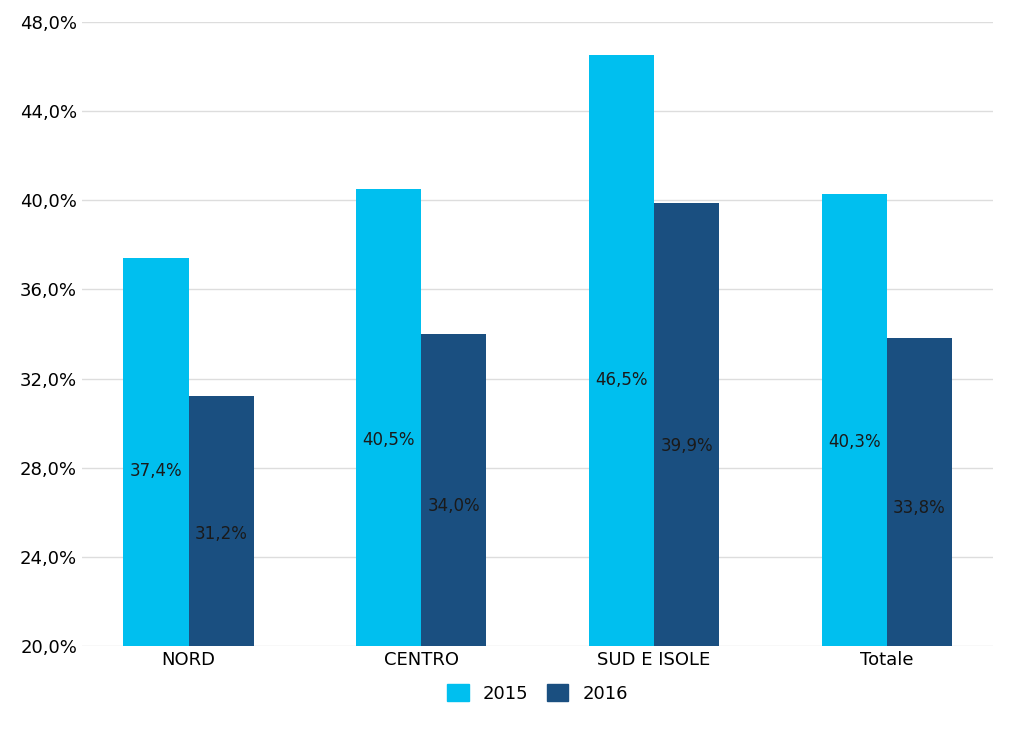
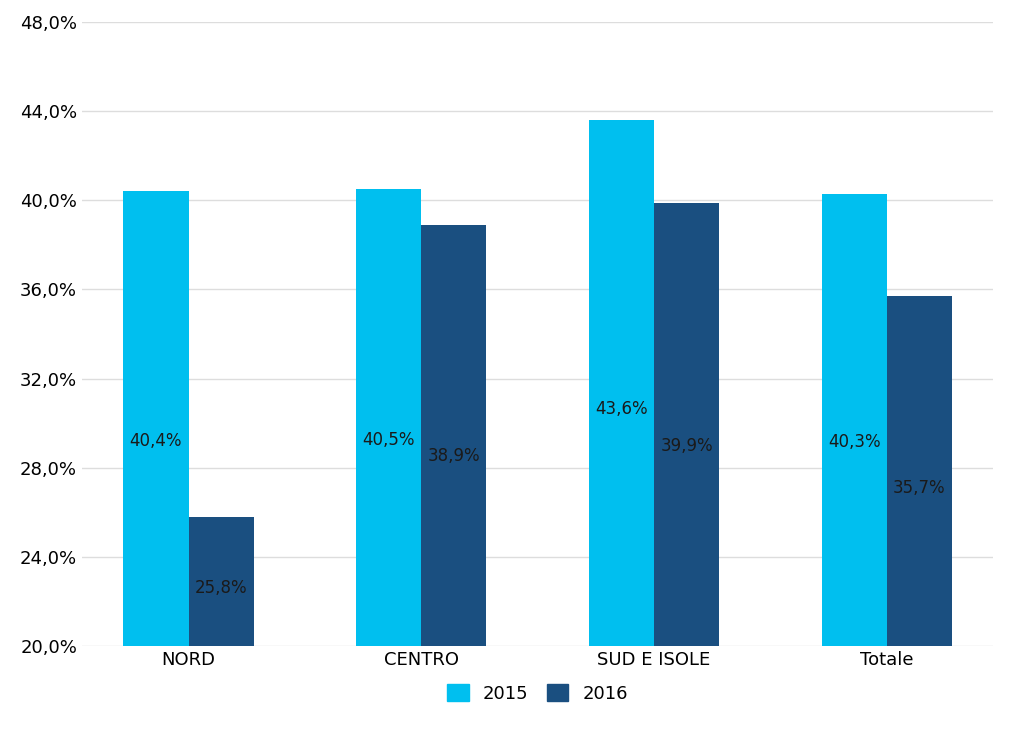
2015/NORD: 37,4% -> 40,4%
2016/NORD: 31,2% -> 25,8%
2016/CENTRO: 34,0% -> 38,9%
2015/SUD E ISOLE: 46,5% -> 43,6%
2016/Totale: 33,8% -> 35,7%
